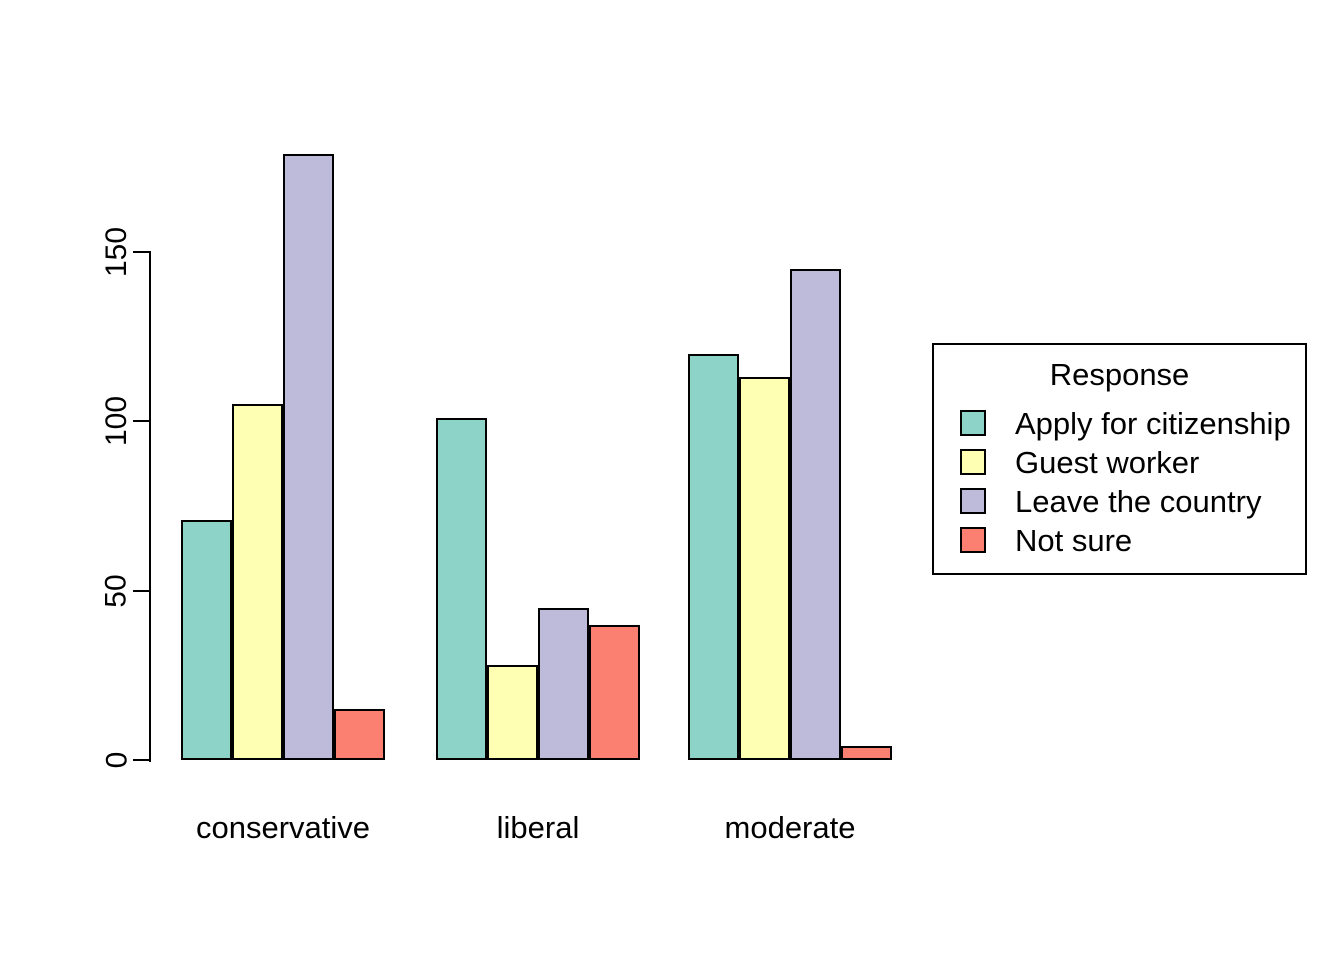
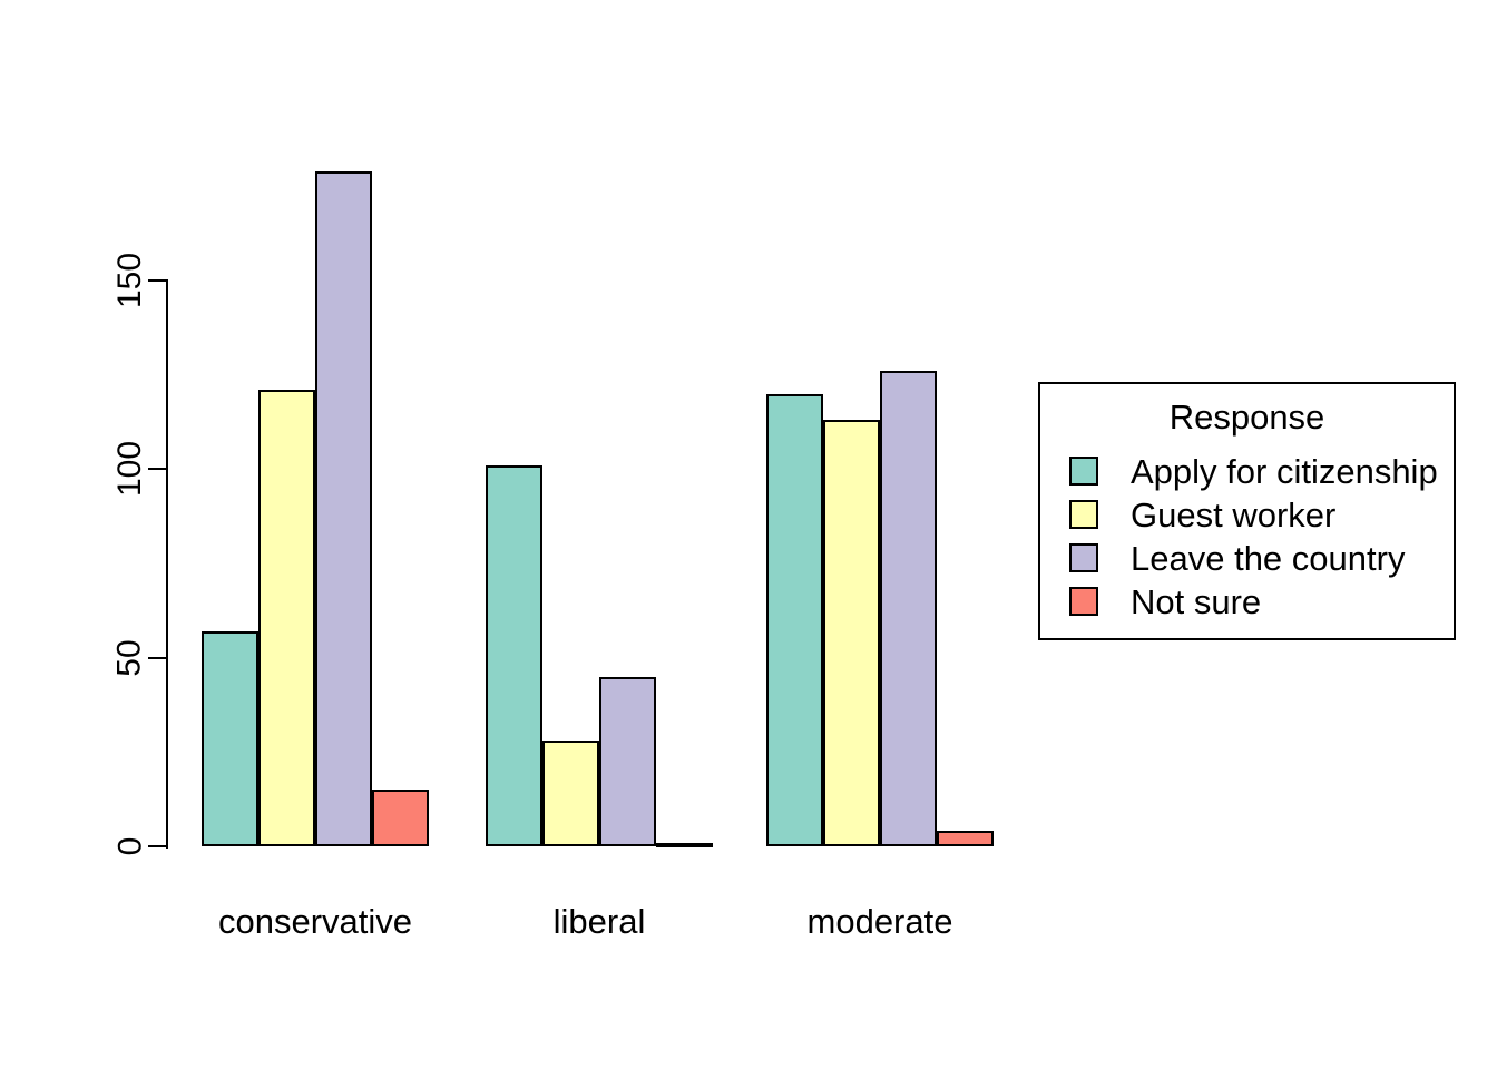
Apply for citizenship/conservative: 71 -> 57
Guest worker/conservative: 105 -> 121
Not sure/liberal: 40 -> 1
Leave the country/moderate: 145 -> 126
